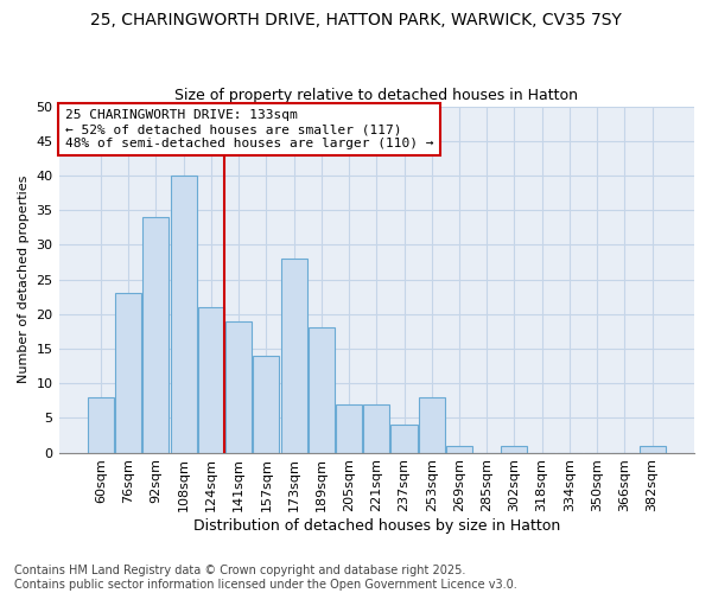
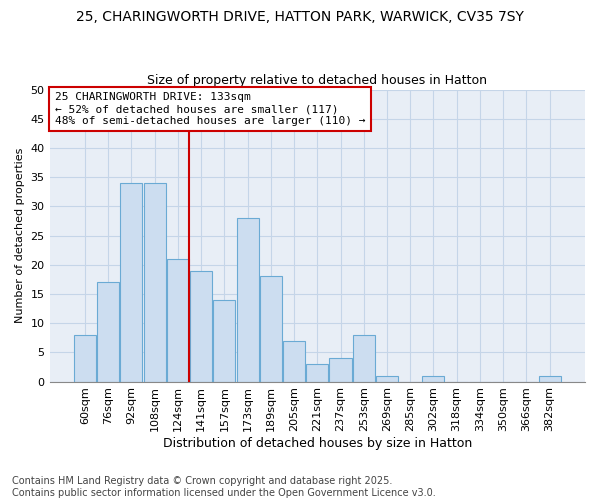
76sqm: 23 -> 17
108sqm: 40 -> 34
221sqm: 7 -> 3
